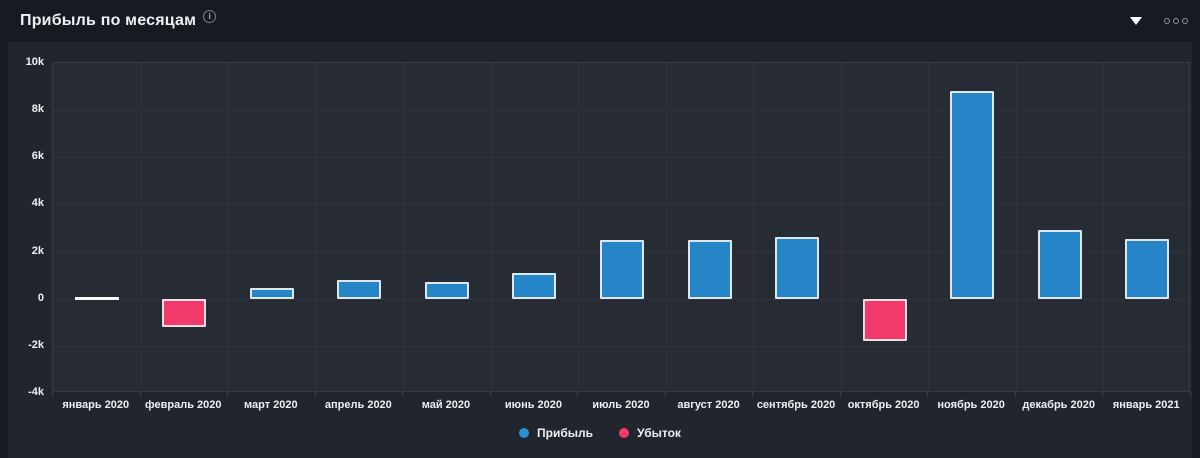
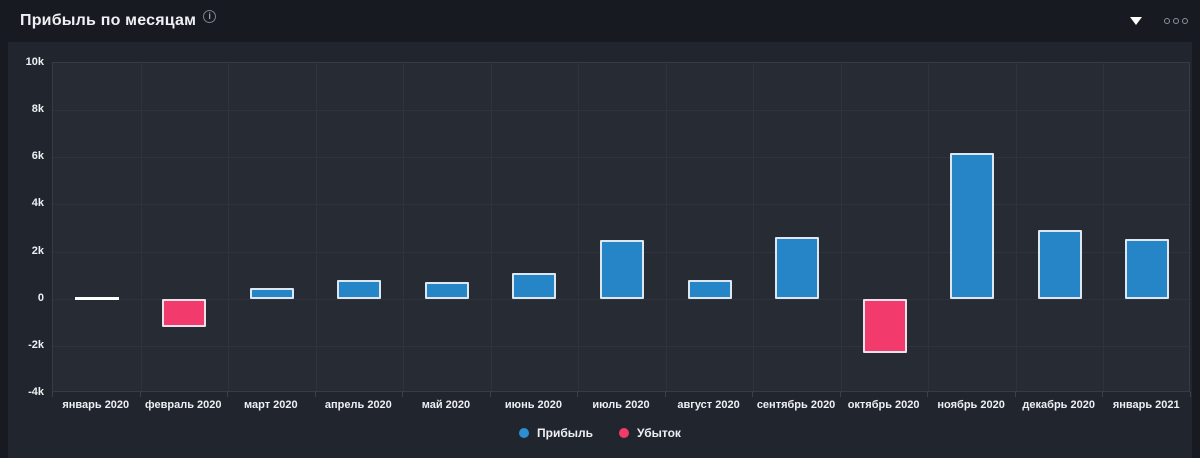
август 2020: 2.5k -> 0.8k
октябрь 2020: -1.8k -> -2.3k
ноябрь 2020: 8.8k -> 6.2k
